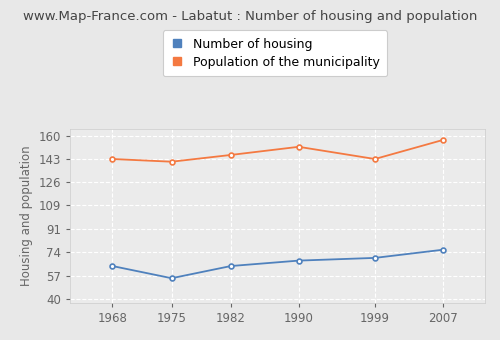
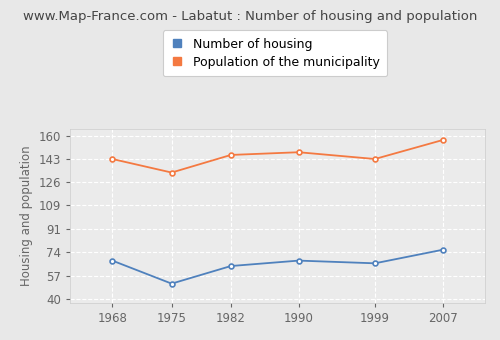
Number of housing/1968: 64 -> 68
Number of housing/1975: 55 -> 51
Population of the municipality/1975: 141 -> 133
Population of the municipality/1990: 152 -> 148
Number of housing/1999: 70 -> 66
